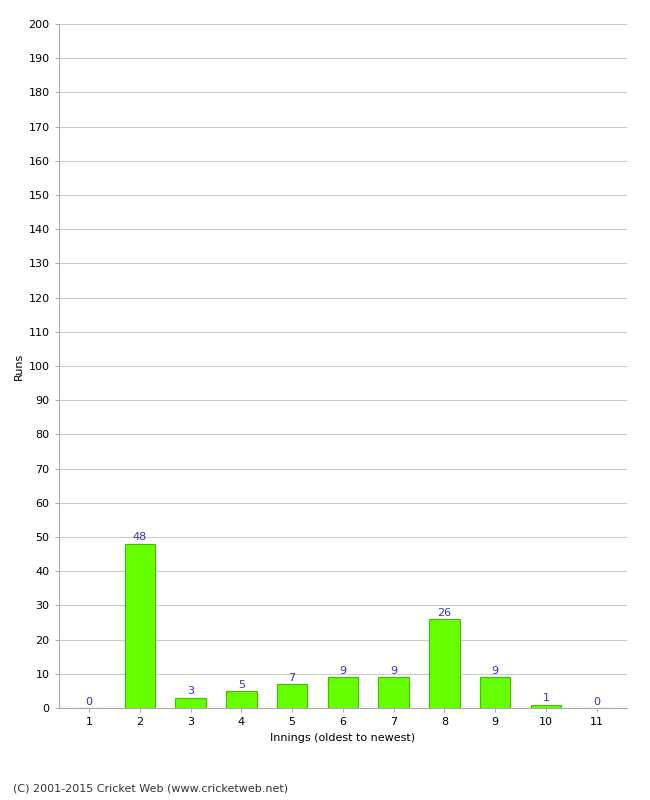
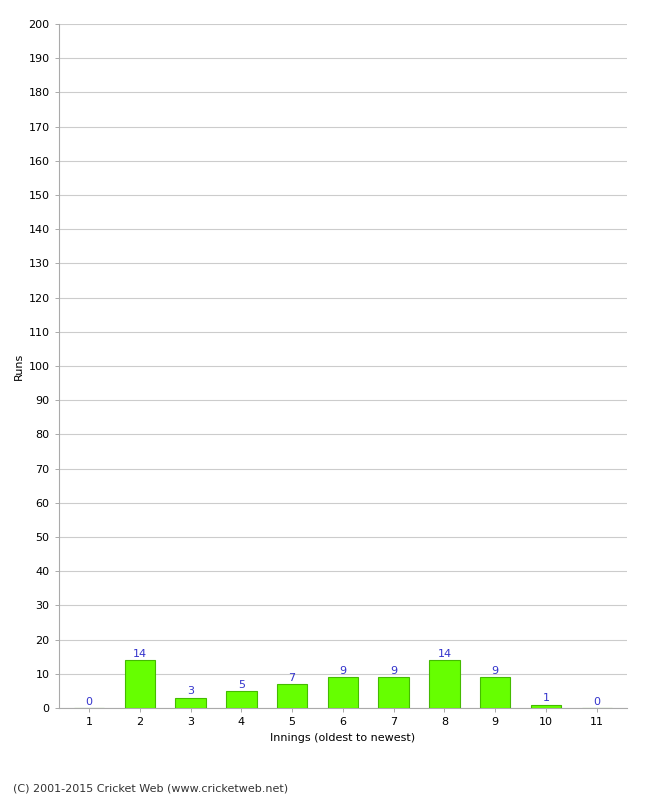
2: 48 -> 14
8: 26 -> 14
